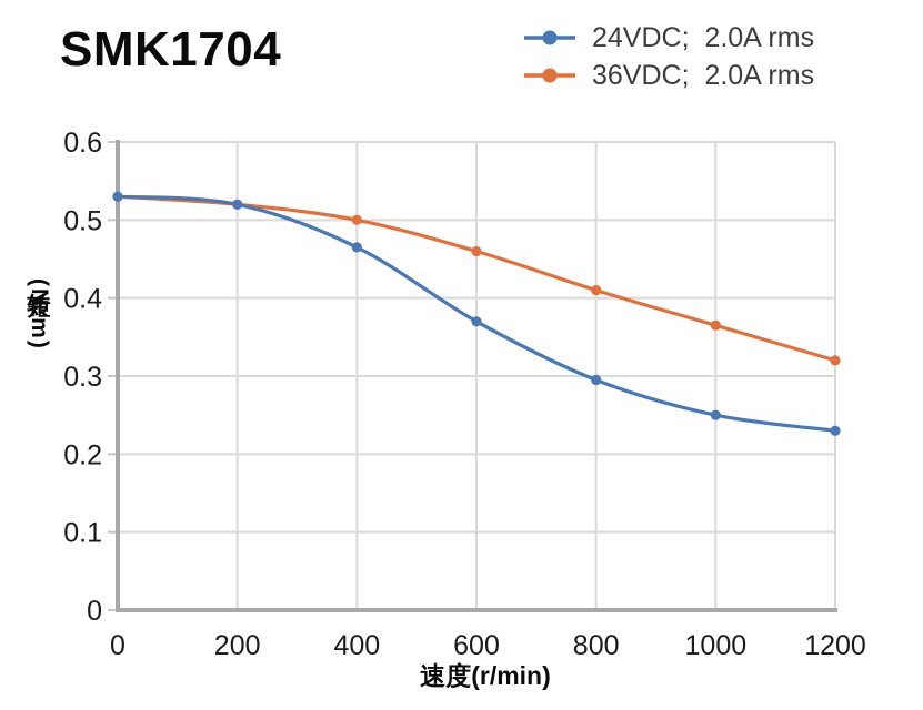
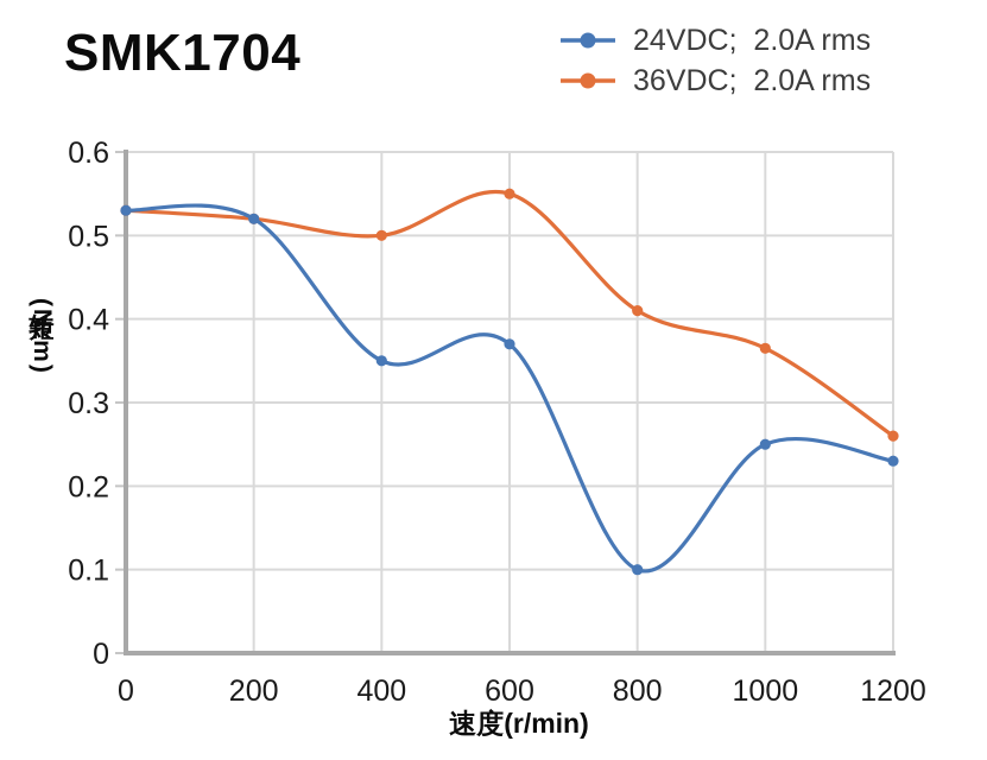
24VDC; 2.0A rms/400: 0.47 -> 0.35
36VDC; 2.0A rms/600: 0.46 -> 0.55
24VDC; 2.0A rms/800: 0.29 -> 0.10
36VDC; 2.0A rms/1200: 0.32 -> 0.26
